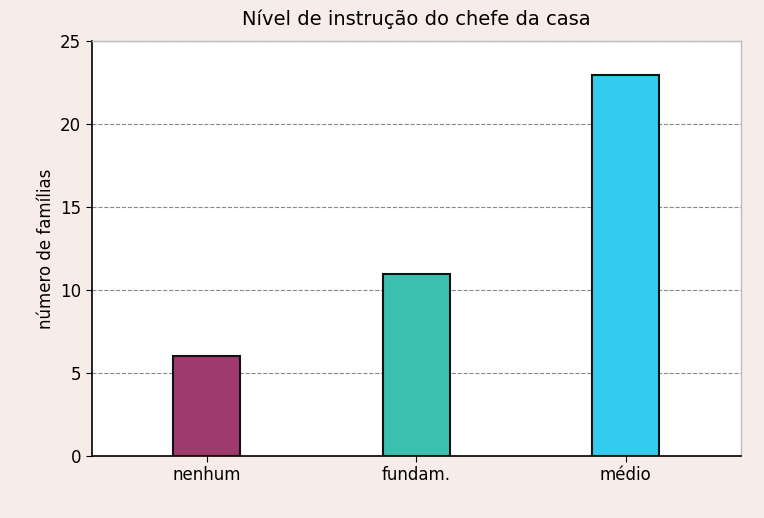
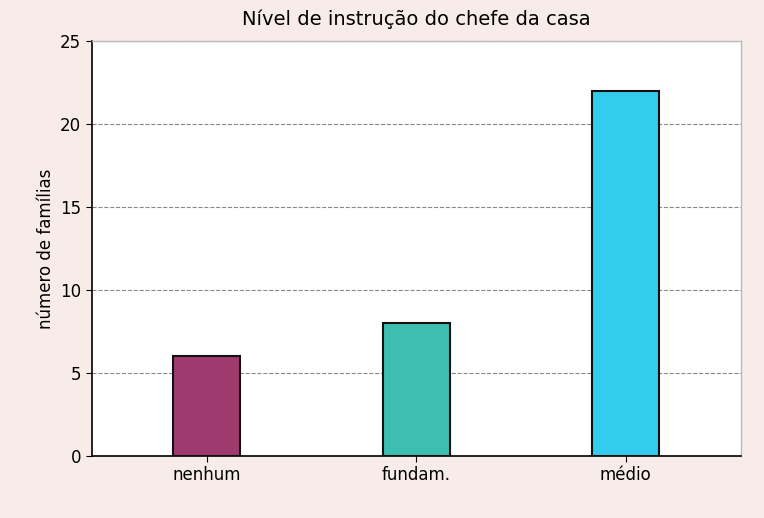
fundam.: 11 -> 8
médio: 23 -> 22
